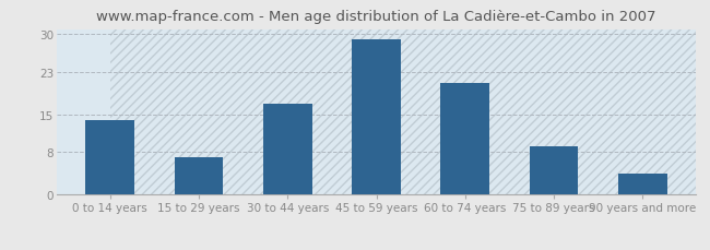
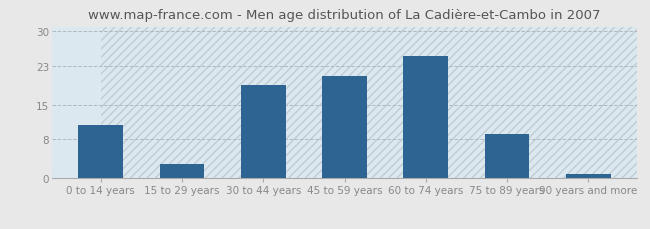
0 to 14 years: 14 -> 11
15 to 29 years: 7 -> 3
30 to 44 years: 17 -> 19
45 to 59 years: 29 -> 21
60 to 74 years: 21 -> 25
90 years and more: 4 -> 1
